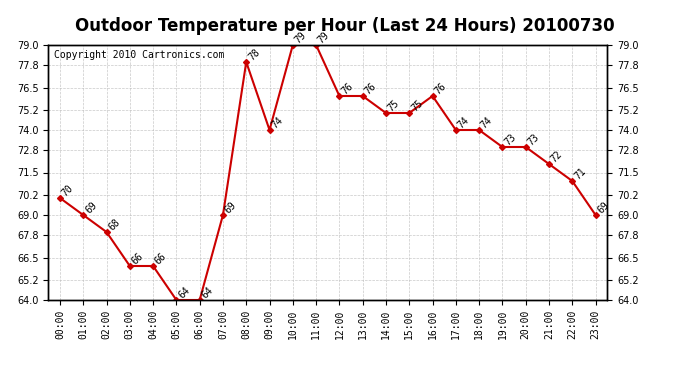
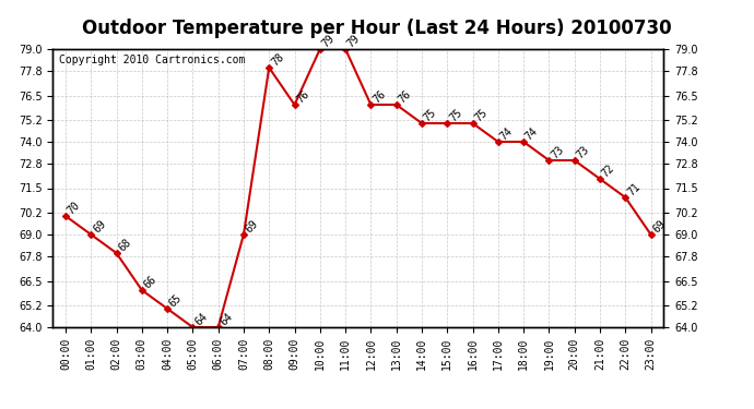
04:00: 66 -> 65
09:00: 74 -> 76
16:00: 76 -> 75
